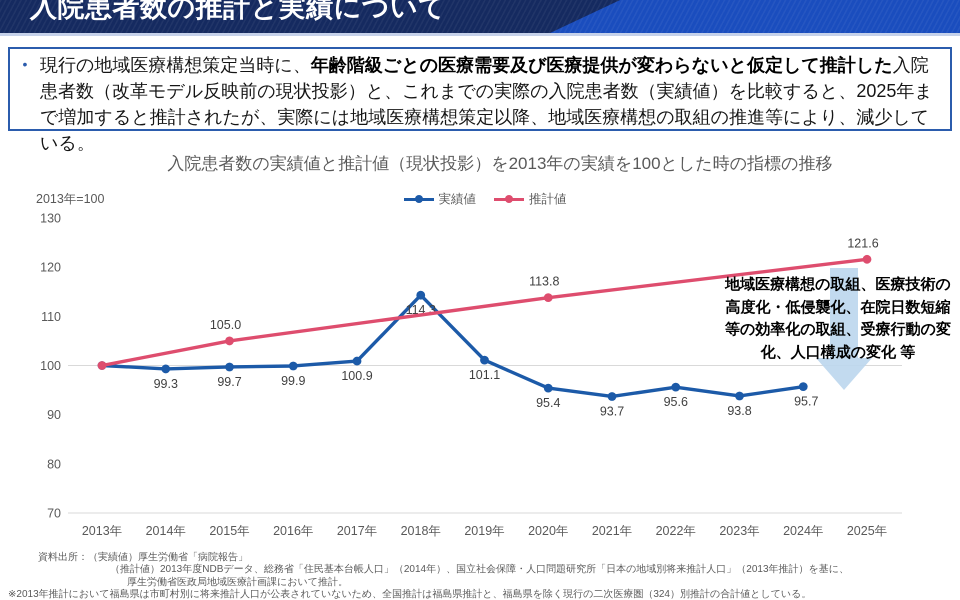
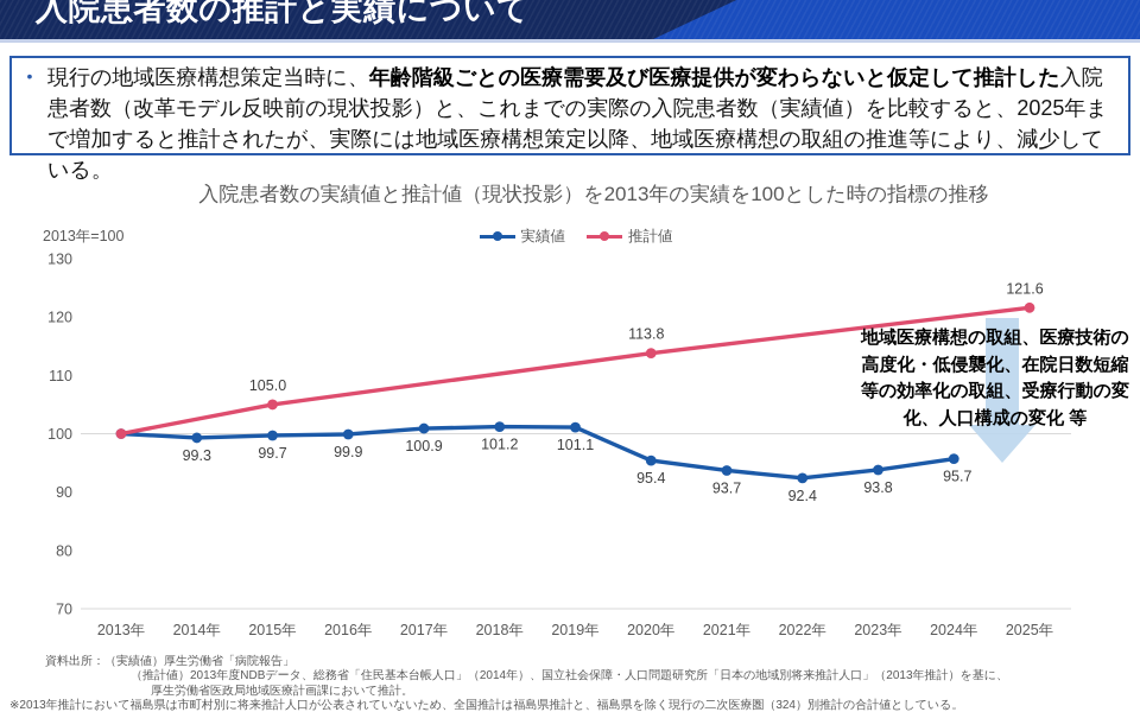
実績値/2018年: 114.3 -> 101.2
実績値/2022年: 95.6 -> 92.4
